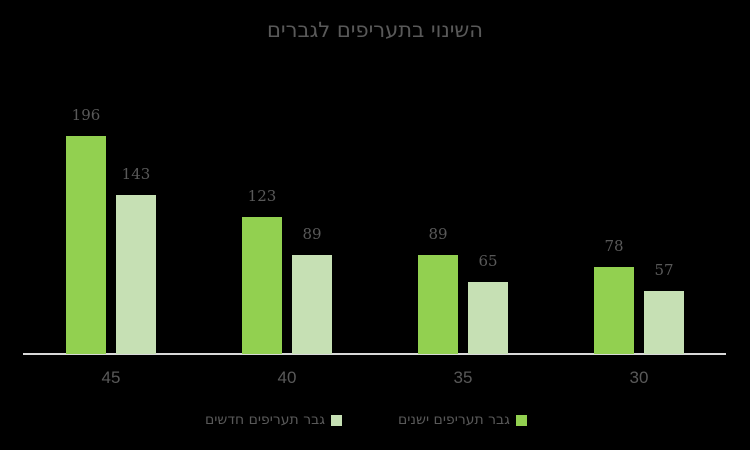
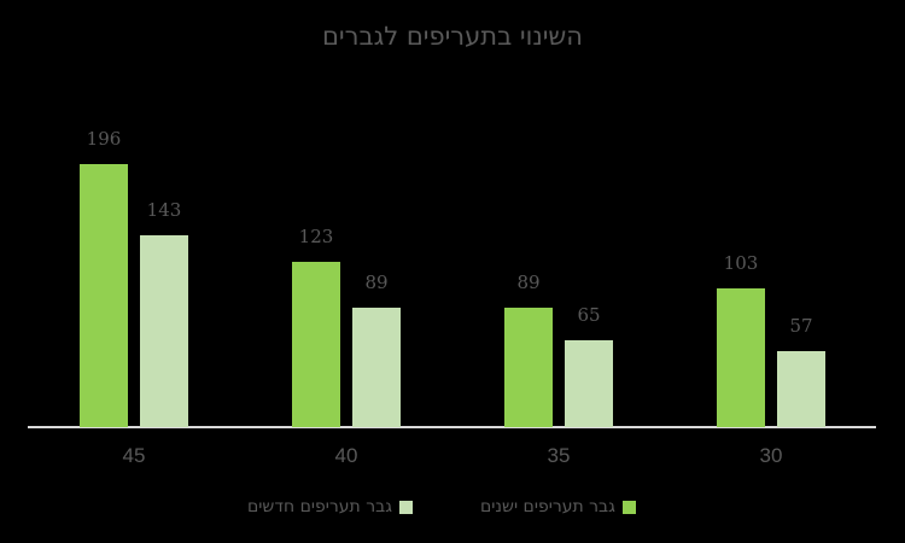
גבר תעריפים ישנים/30: 78 -> 103
